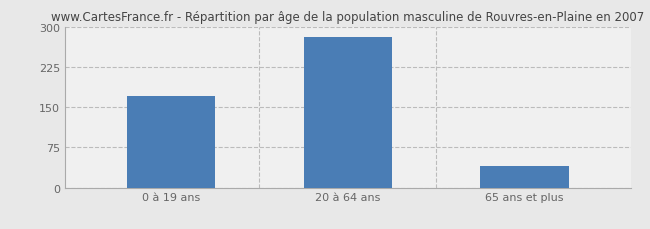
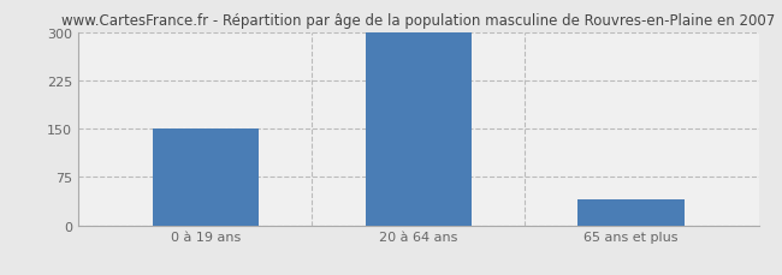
0 à 19 ans: 170 -> 150
20 à 64 ans: 280 -> 300
